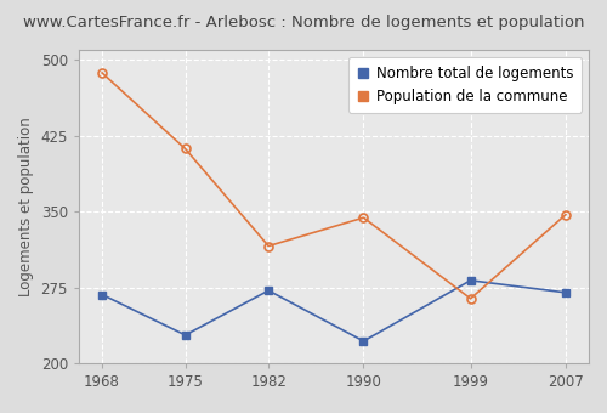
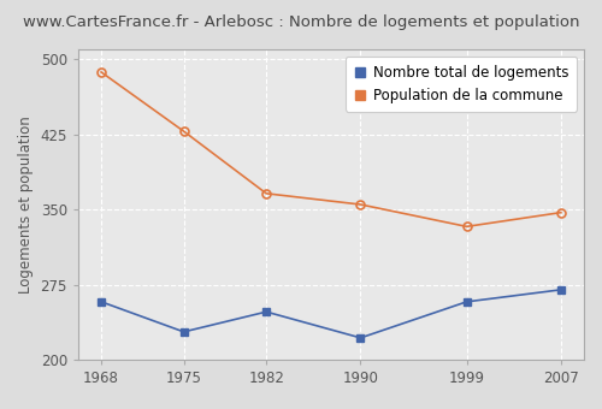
Nombre total de logements/1968: 268 -> 258
Population de la commune/1975: 412 -> 428
Nombre total de logements/1982: 272 -> 248
Population de la commune/1982: 316 -> 366
Population de la commune/1990: 344 -> 355
Nombre total de logements/1999: 282 -> 258
Population de la commune/1999: 264 -> 333
